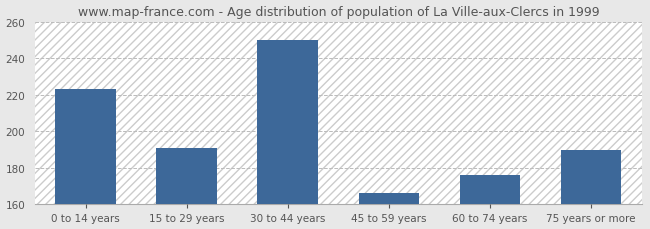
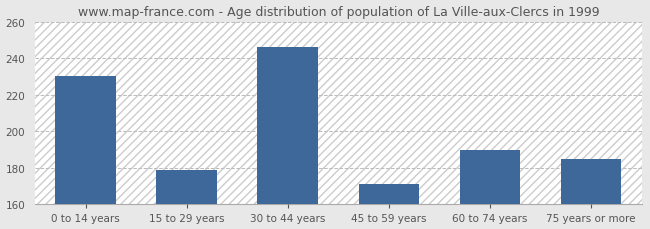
0 to 14 years: 223 -> 230
15 to 29 years: 191 -> 179
30 to 44 years: 250 -> 246
45 to 59 years: 166 -> 171
60 to 74 years: 176 -> 190
75 years or more: 190 -> 185
